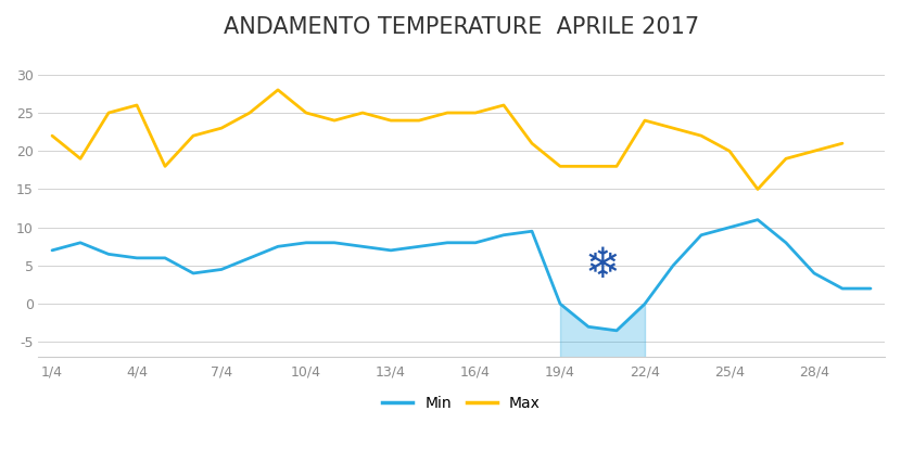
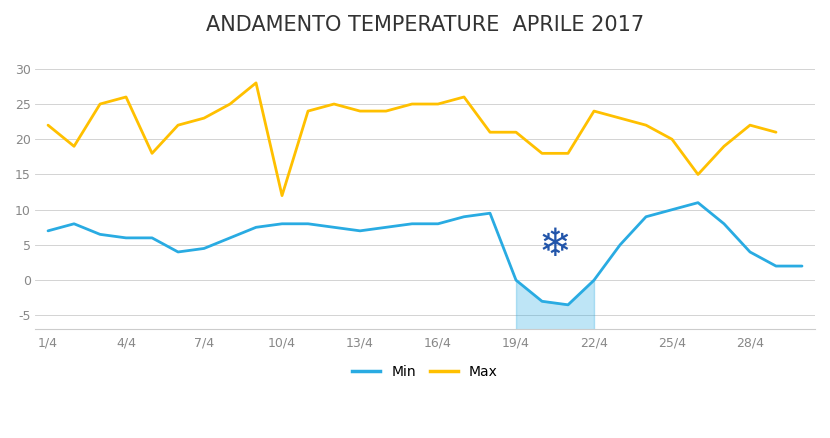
Max/10/4: 25 -> 12
Max/19/4: 18 -> 21
Max/28/4: 20 -> 22
